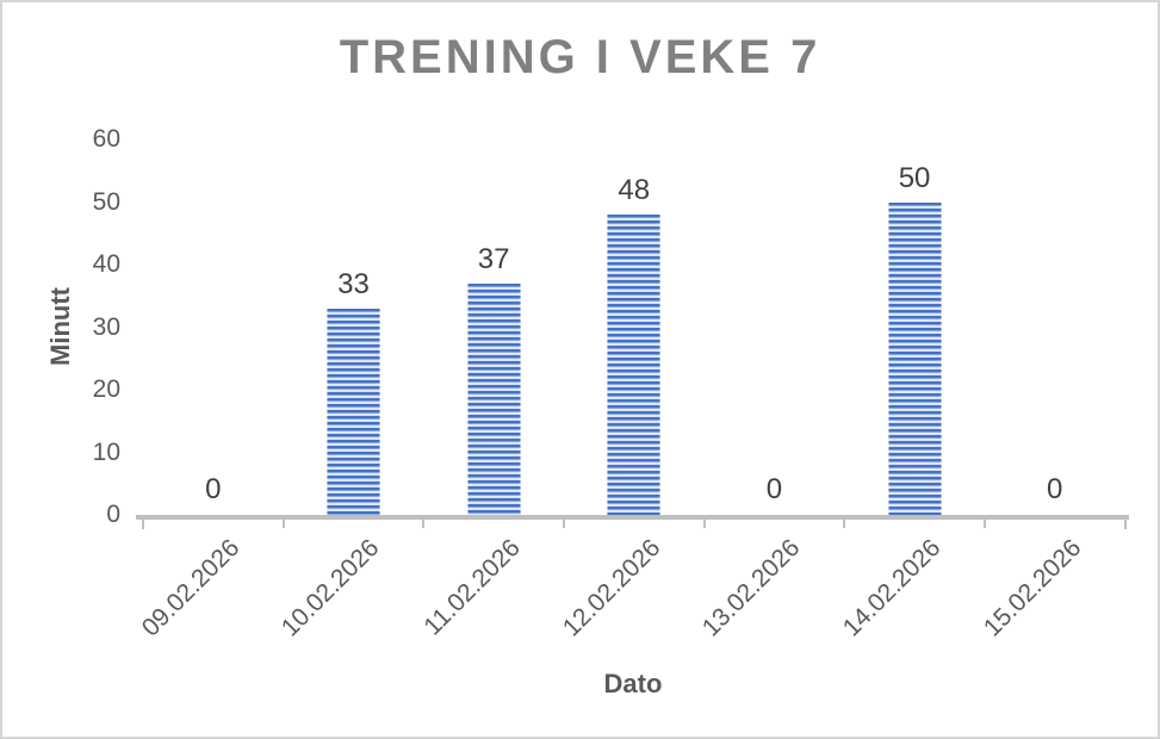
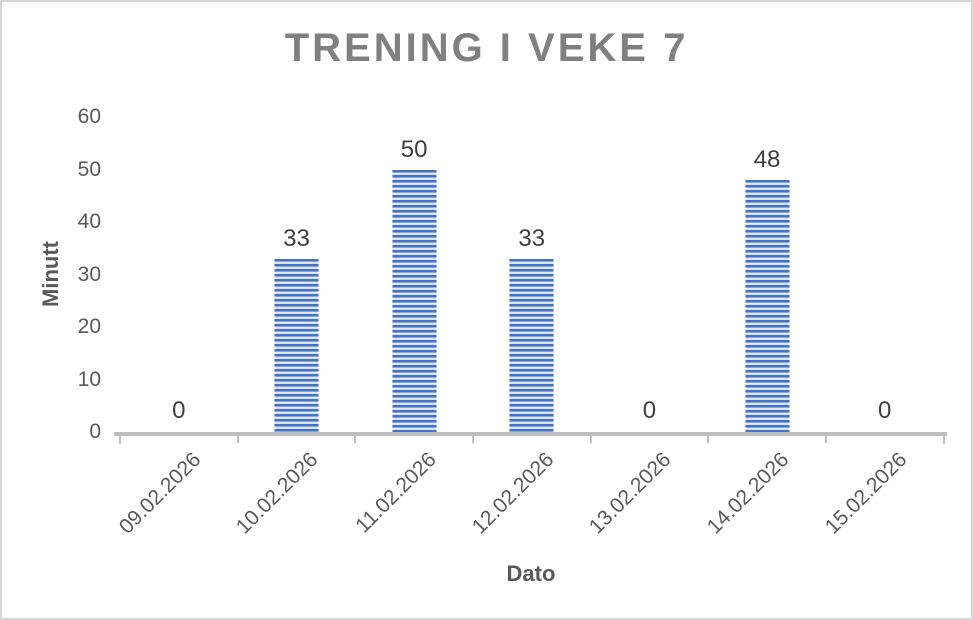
11.02.2026: 37 -> 50
12.02.2026: 48 -> 33
14.02.2026: 50 -> 48
